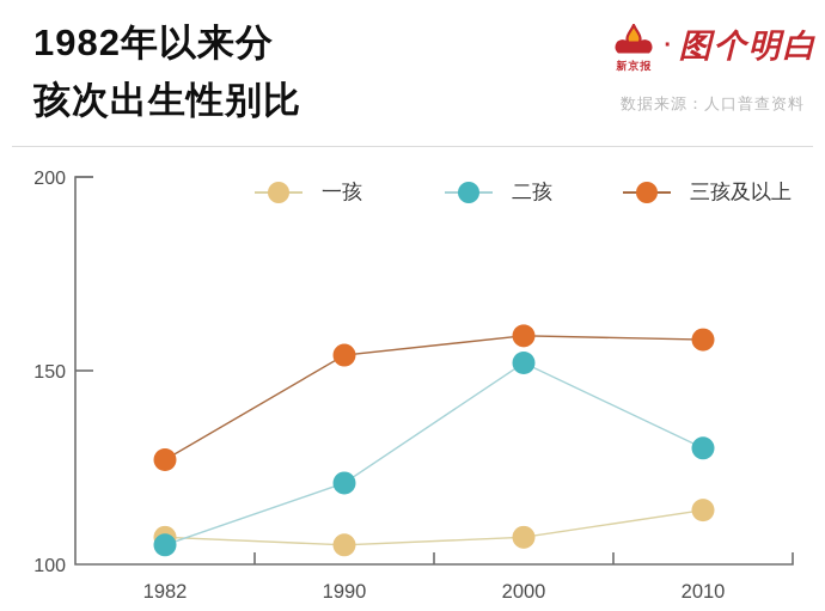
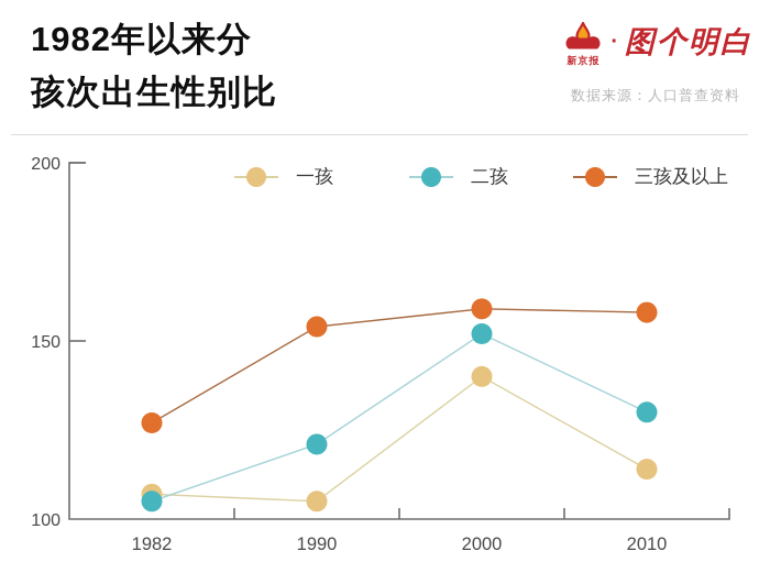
一孩/2000: 107 -> 140
